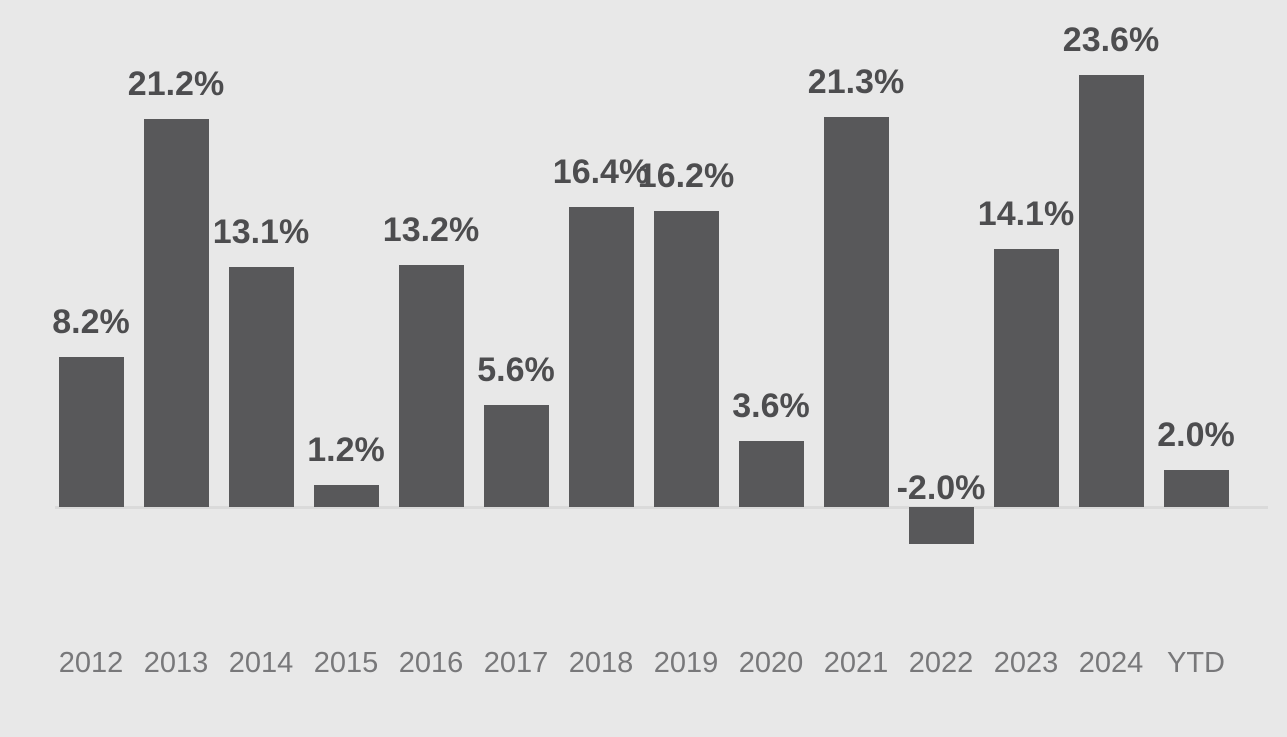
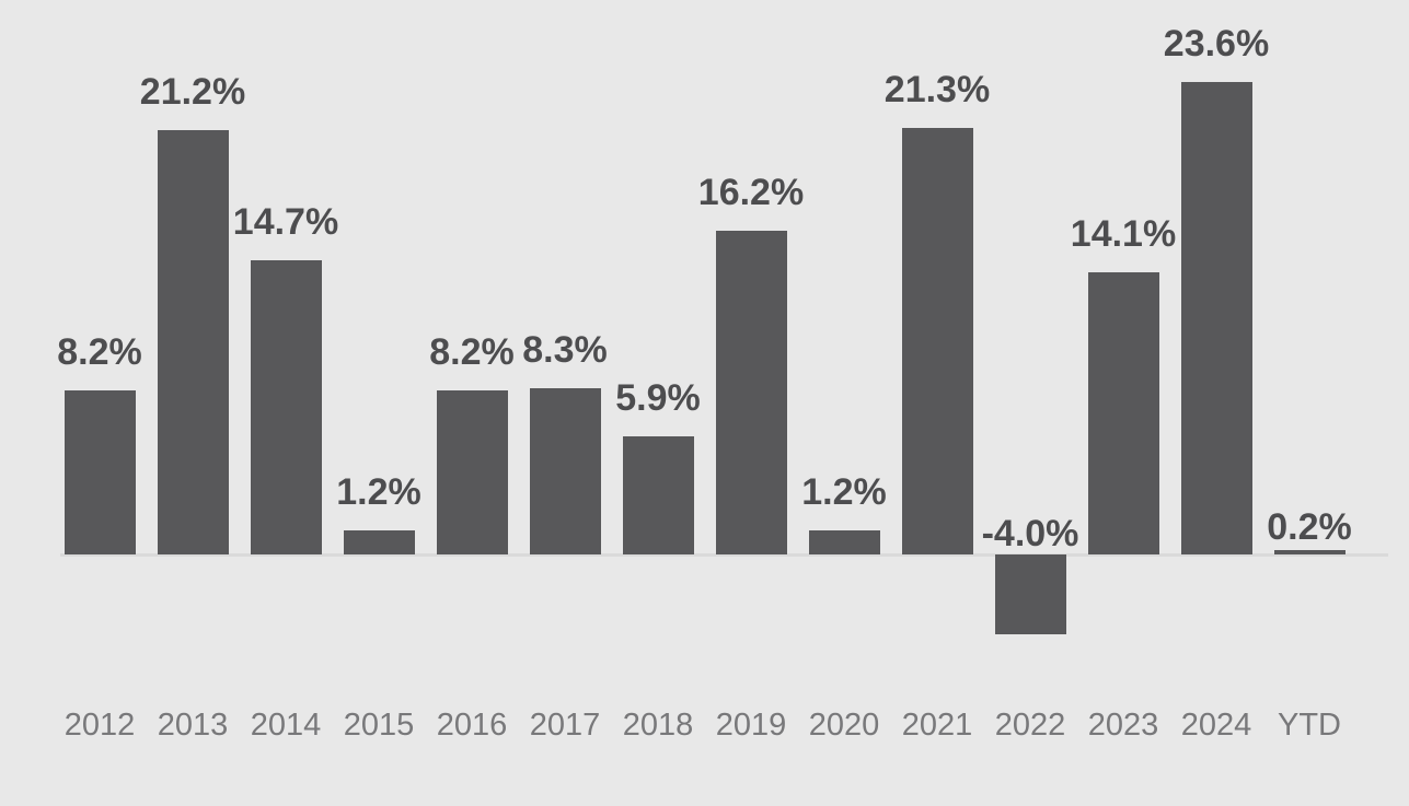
2014: 13.1% -> 14.7%
2016: 13.2% -> 8.2%
2017: 5.6% -> 8.3%
2018: 16.4% -> 5.9%
2020: 3.6% -> 1.2%
2022: -2.0% -> -4.0%
YTD: 2.0% -> 0.2%
